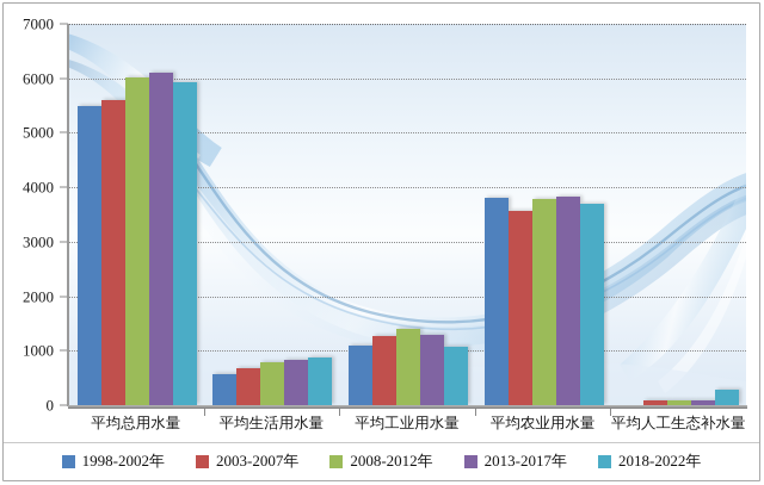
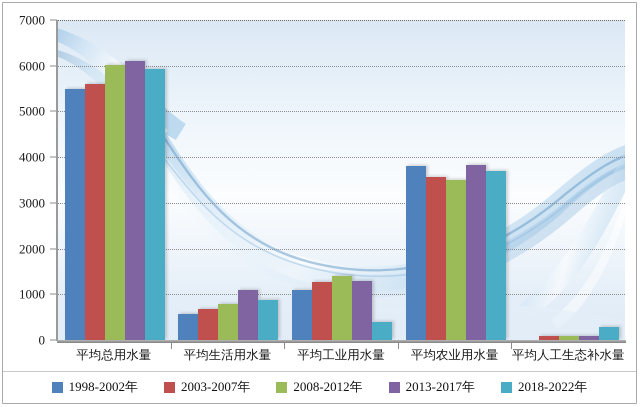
2013-2017年/平均生活用水量: 800 -> 1100
2018-2022年/平均工业用水量: 1100 -> 400
2008-2012年/平均农业用水量: 3800 -> 3500
